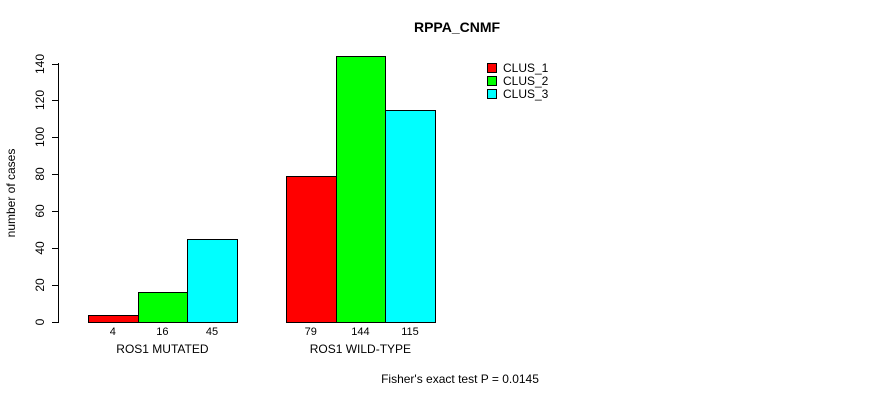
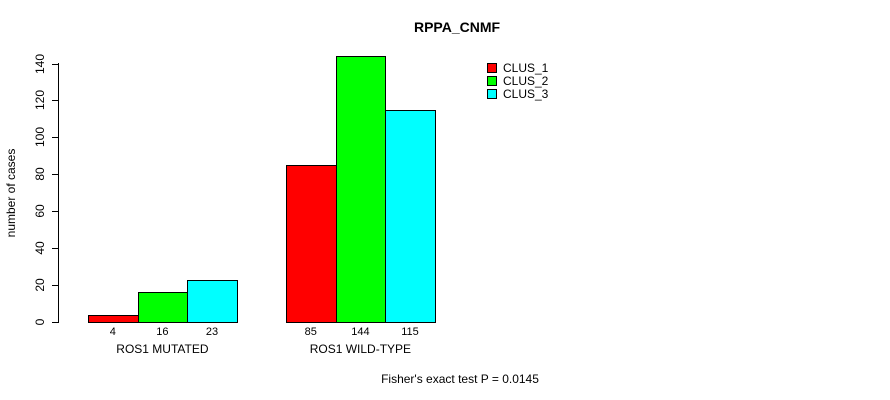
CLUS_3/ROS1 MUTATED: 45 -> 23
CLUS_1/ROS1 WILD-TYPE: 79 -> 85
